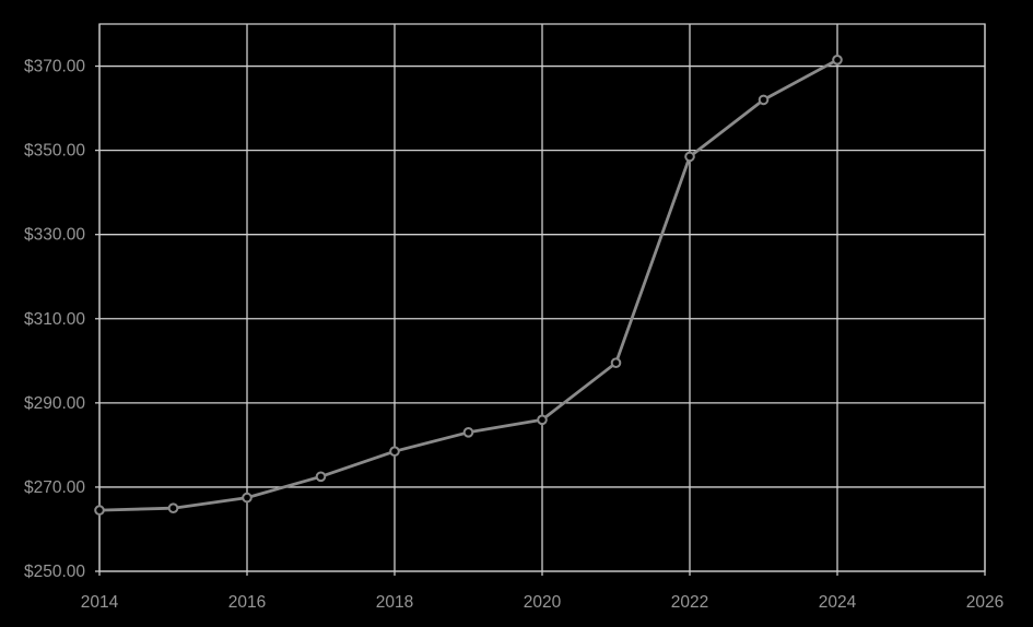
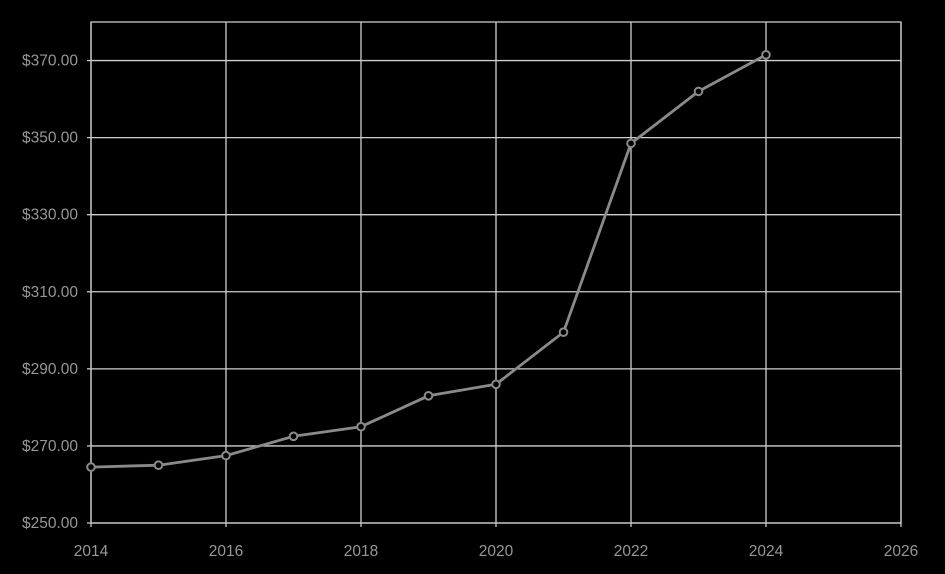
2018: $278 -> $275
